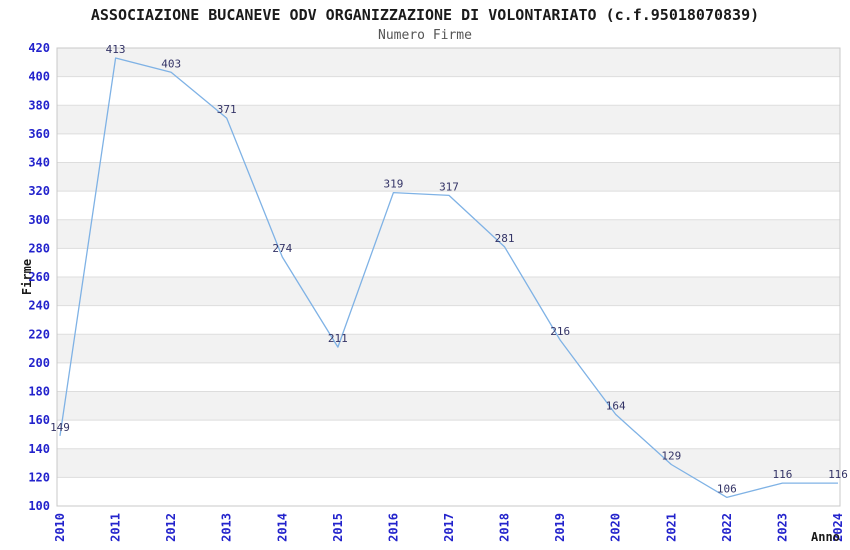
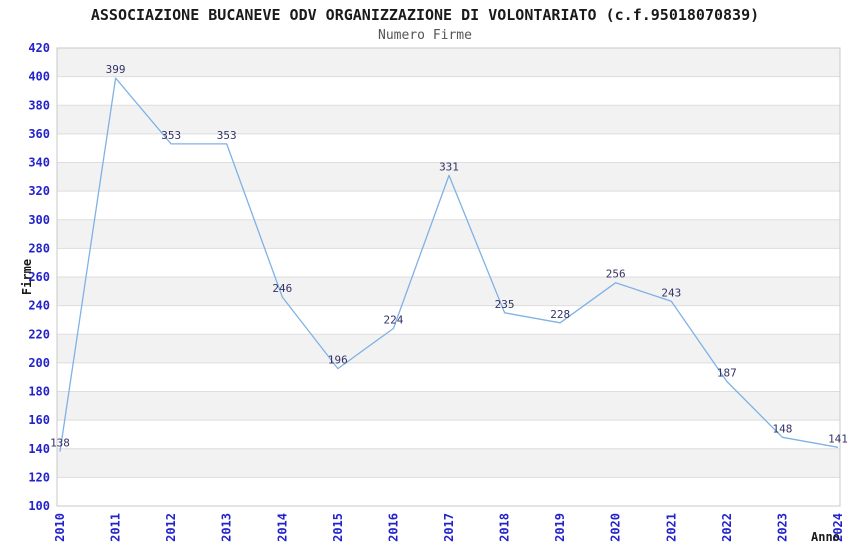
2010: 149 -> 138
2011: 413 -> 399
2012: 403 -> 353
2013: 371 -> 353
2014: 274 -> 246
2015: 211 -> 196
2016: 319 -> 224
2017: 317 -> 331
2018: 281 -> 235
2019: 216 -> 228
2020: 164 -> 256
2021: 129 -> 243
2022: 106 -> 187
2023: 116 -> 148
2024: 116 -> 141
